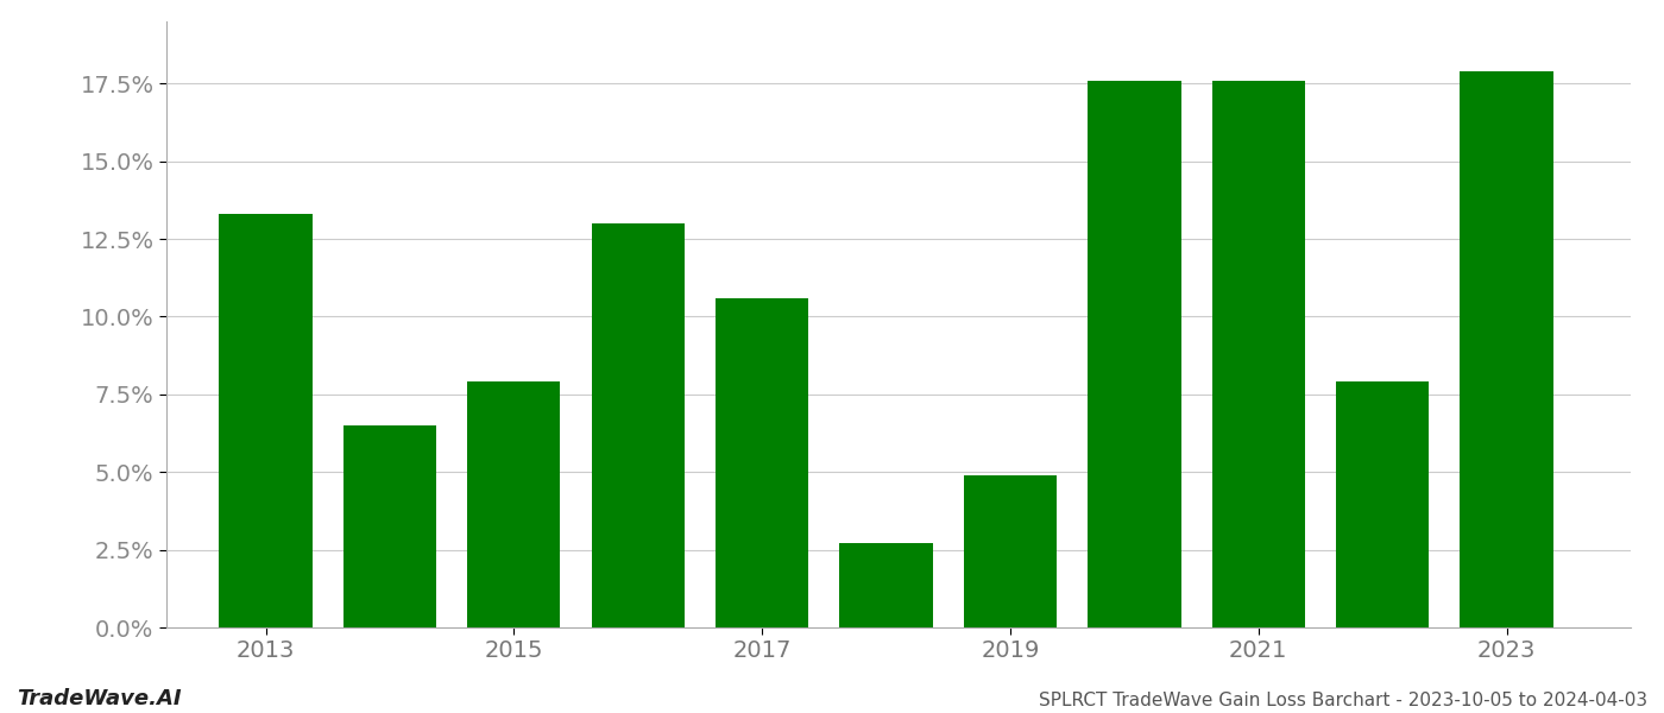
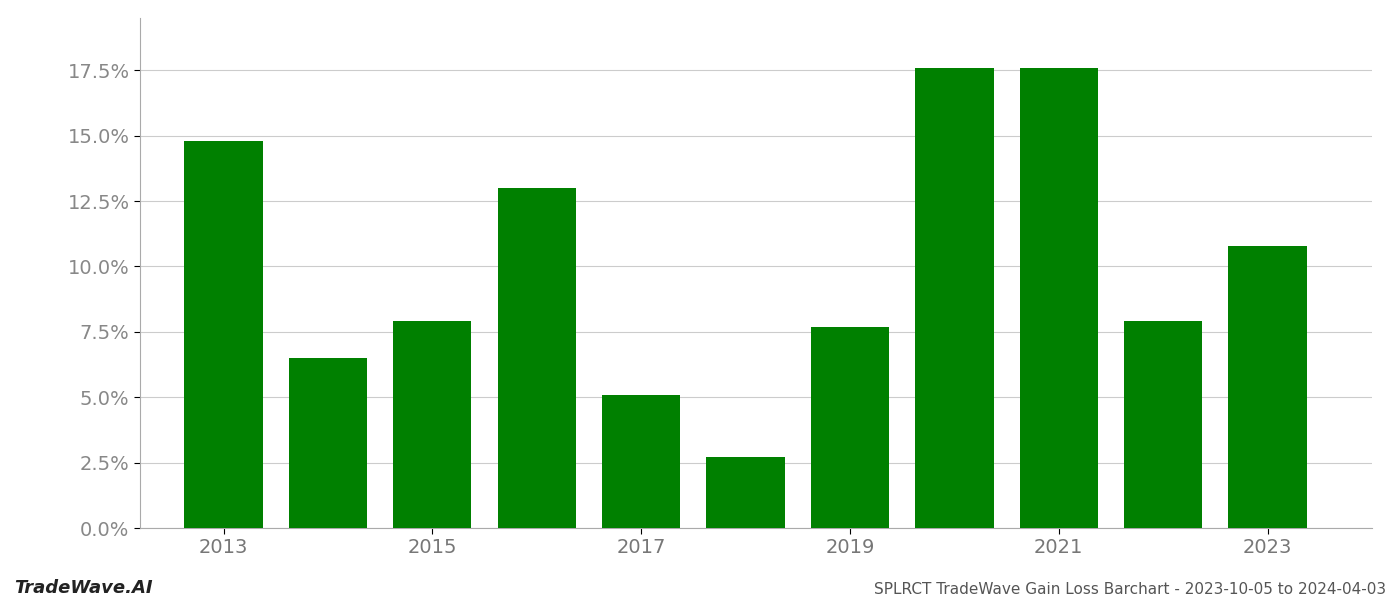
2013: 13.3% -> 14.8%
2017: 10.6% -> 5.1%
2019: 4.9% -> 7.7%
2023: 17.9% -> 10.8%
